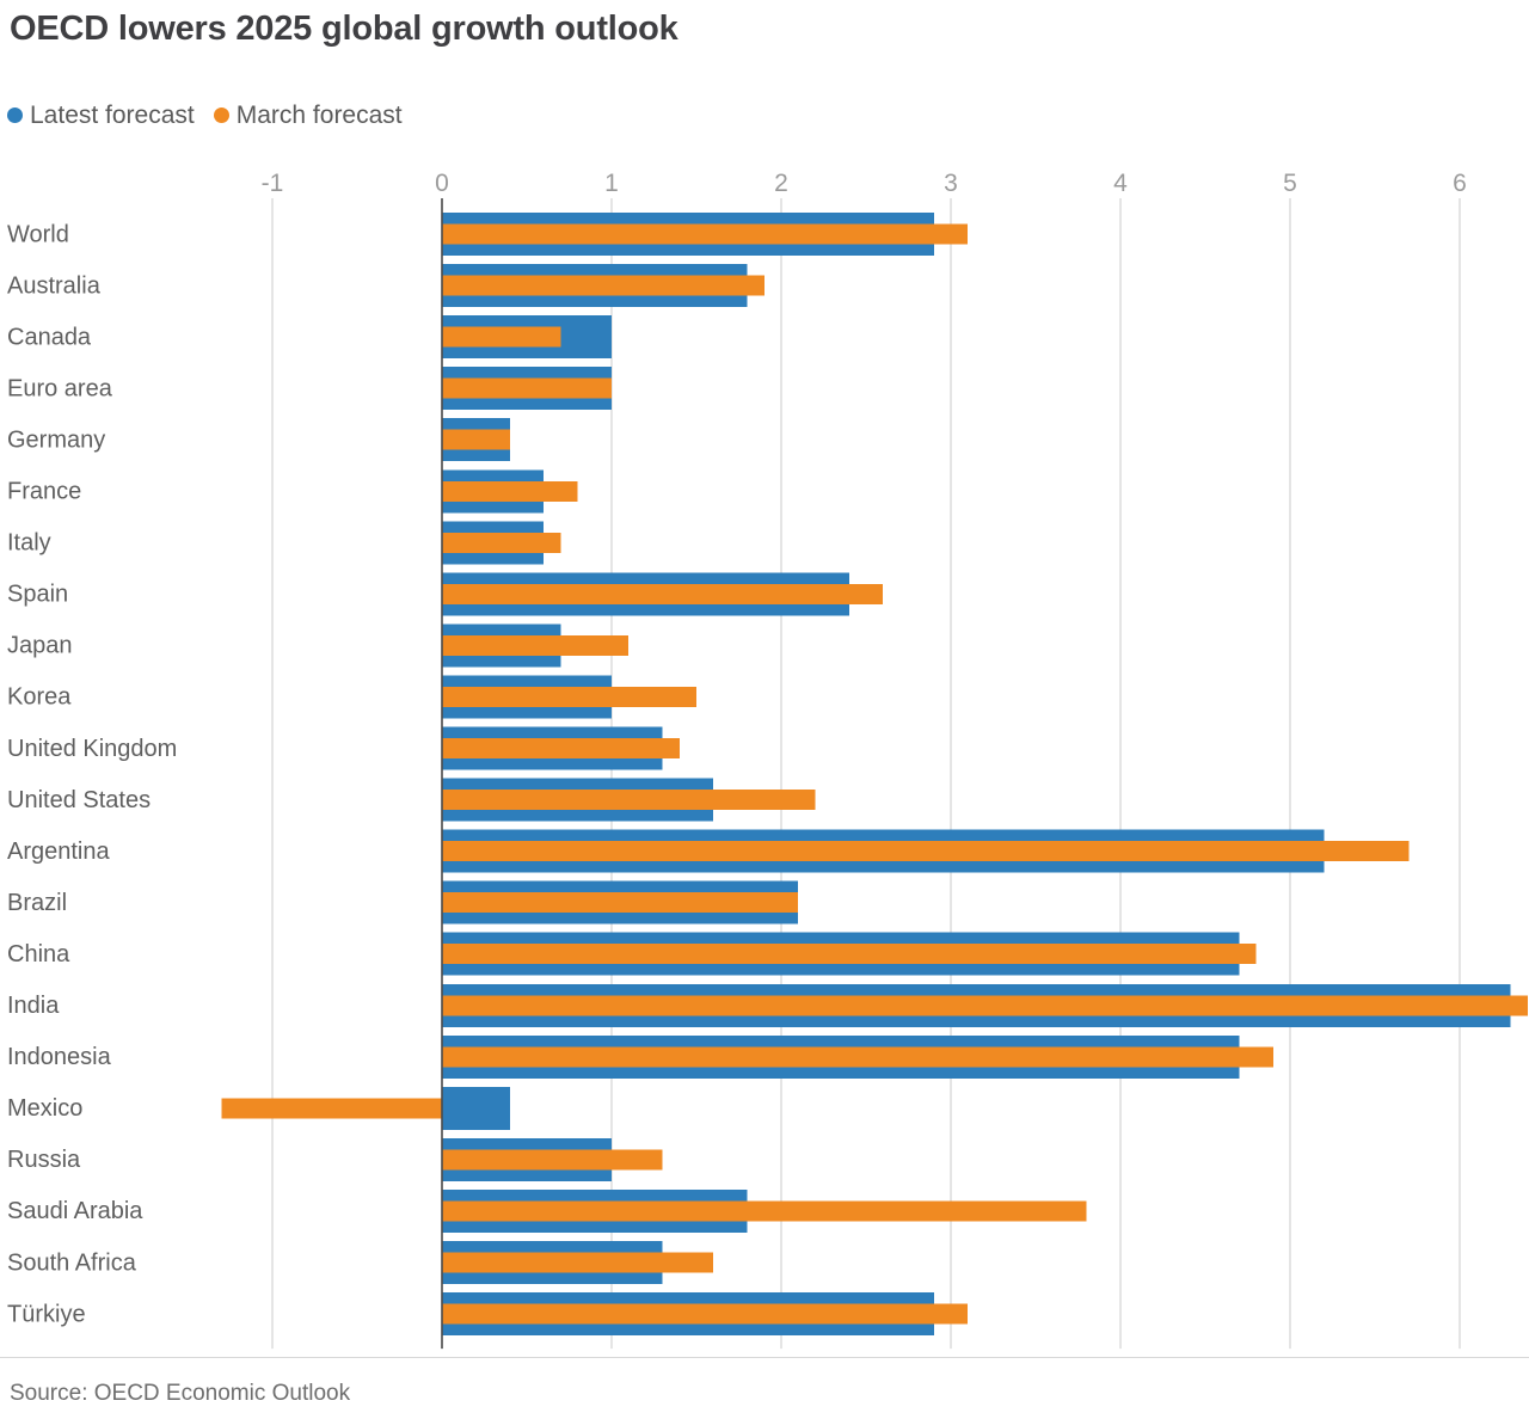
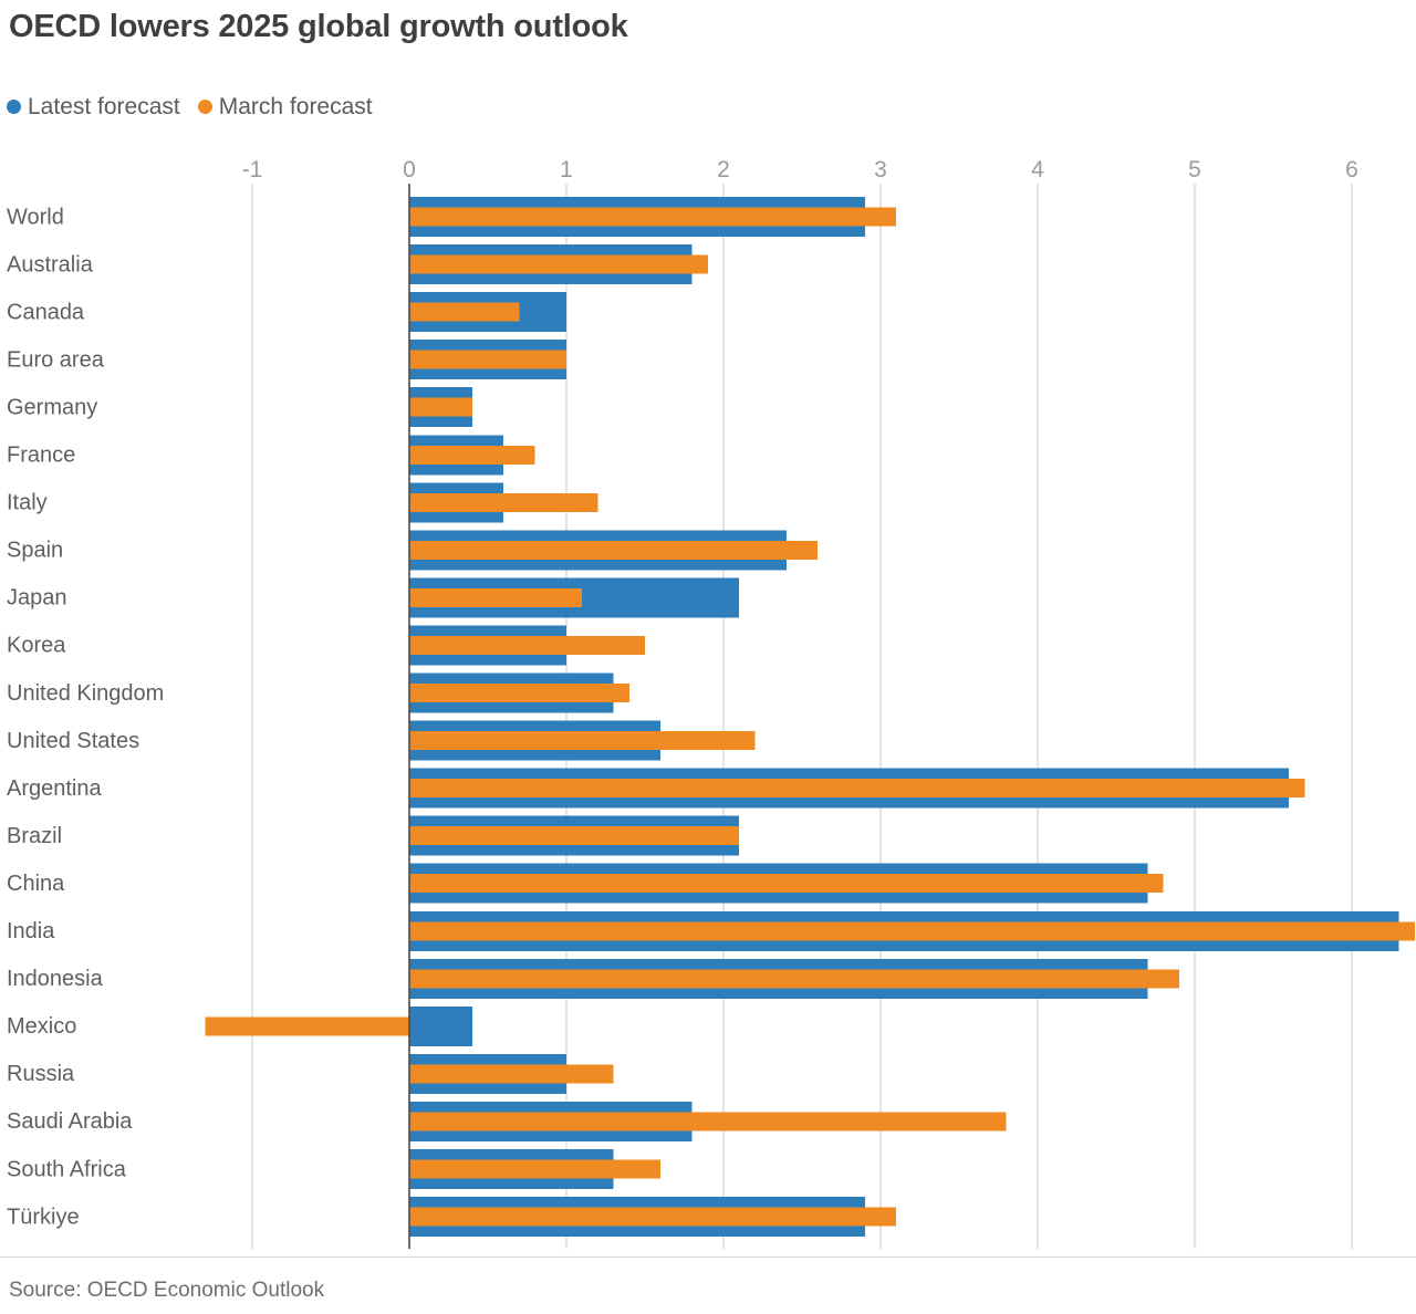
March forecast/Italy: 0.7 -> 1.2
Latest forecast/Japan: 0.7 -> 2.1
Latest forecast/Argentina: 5.2 -> 5.6
